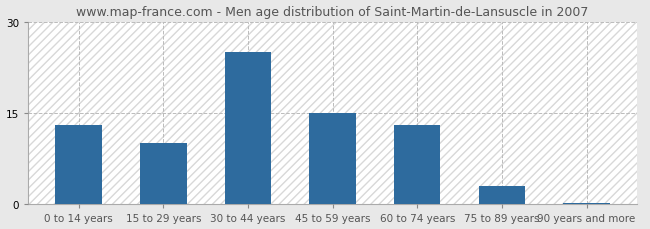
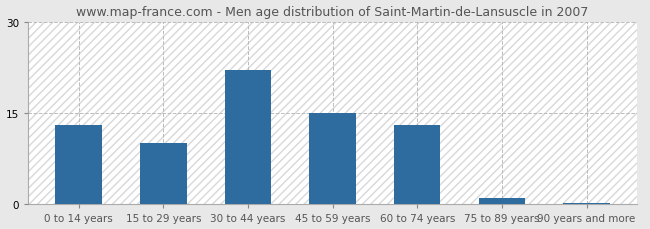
30 to 44 years: 25.0 -> 22.0
75 to 89 years: 3.0 -> 1.0
